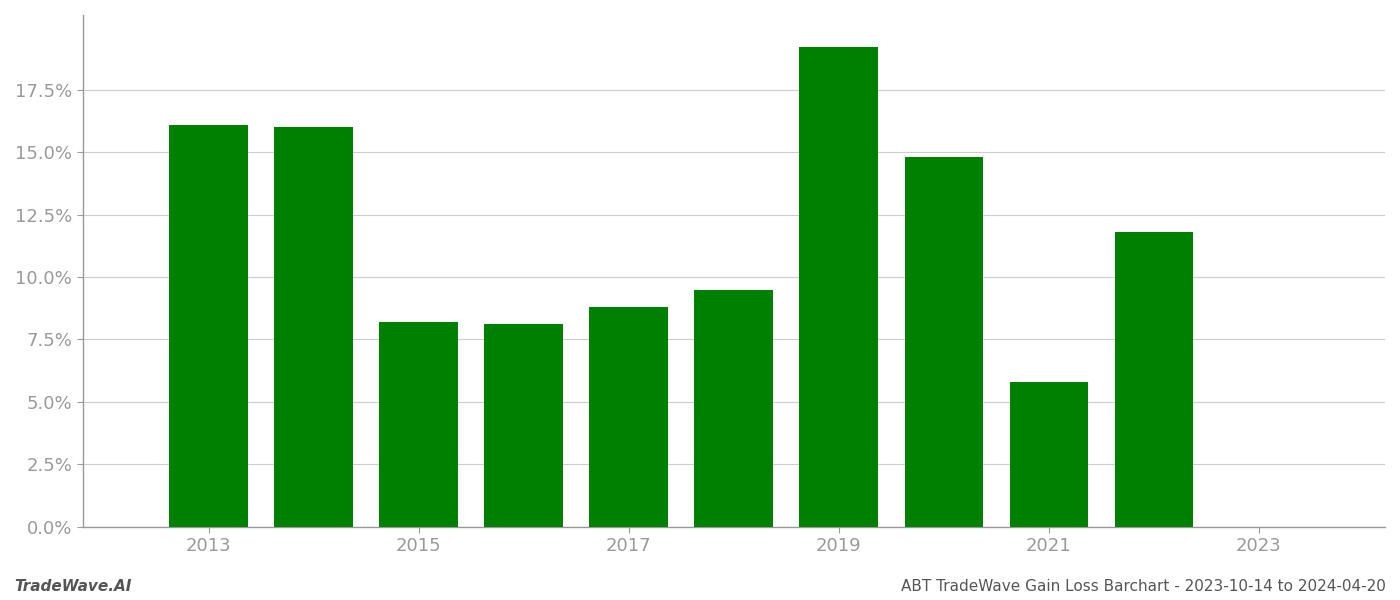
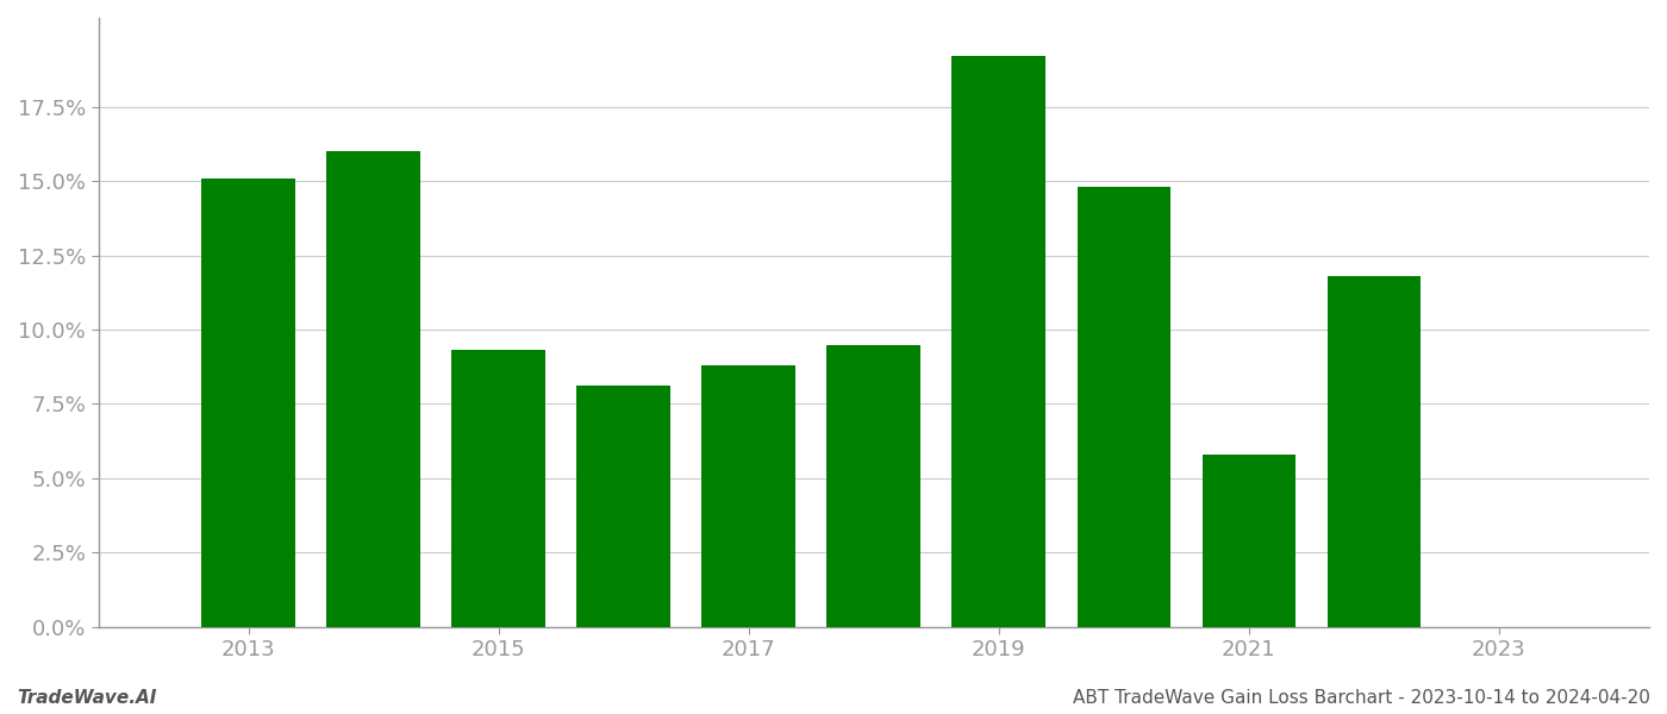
2013: 16.1% -> 15.1%
2015: 8.2% -> 9.3%
